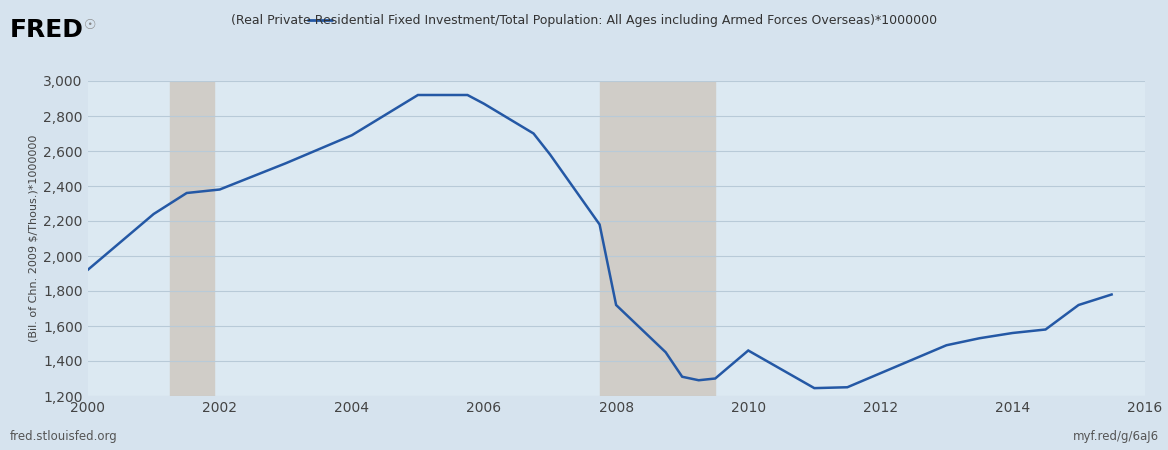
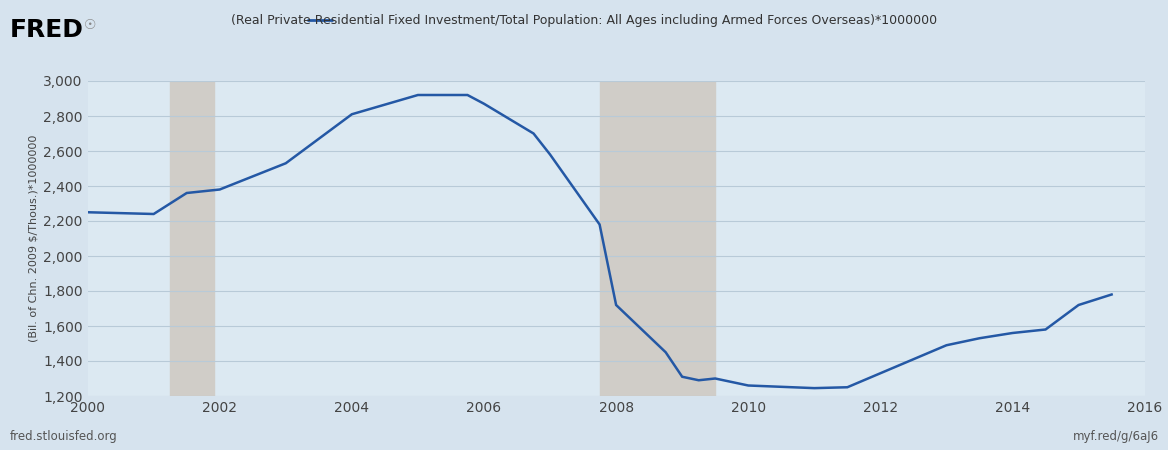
2000: 1,920 -> 2,250
2004: 2,690 -> 2,810
2010: 1,460 -> 1,260
